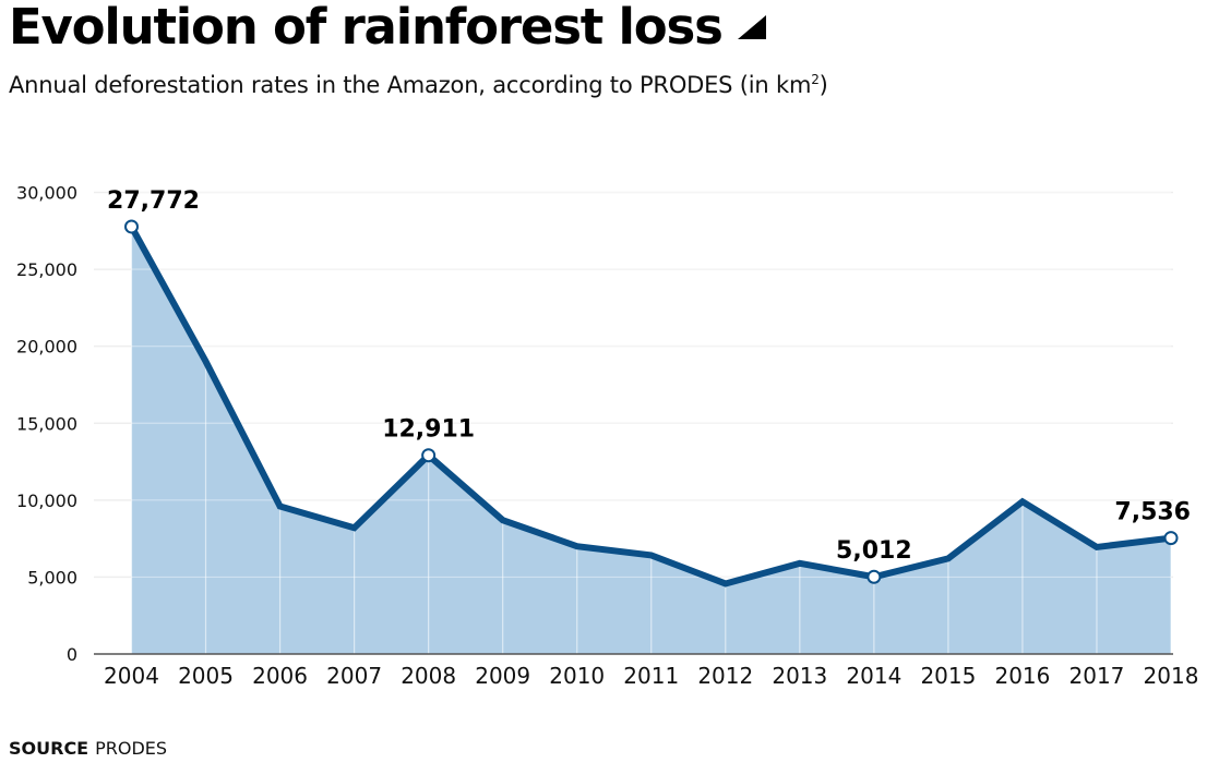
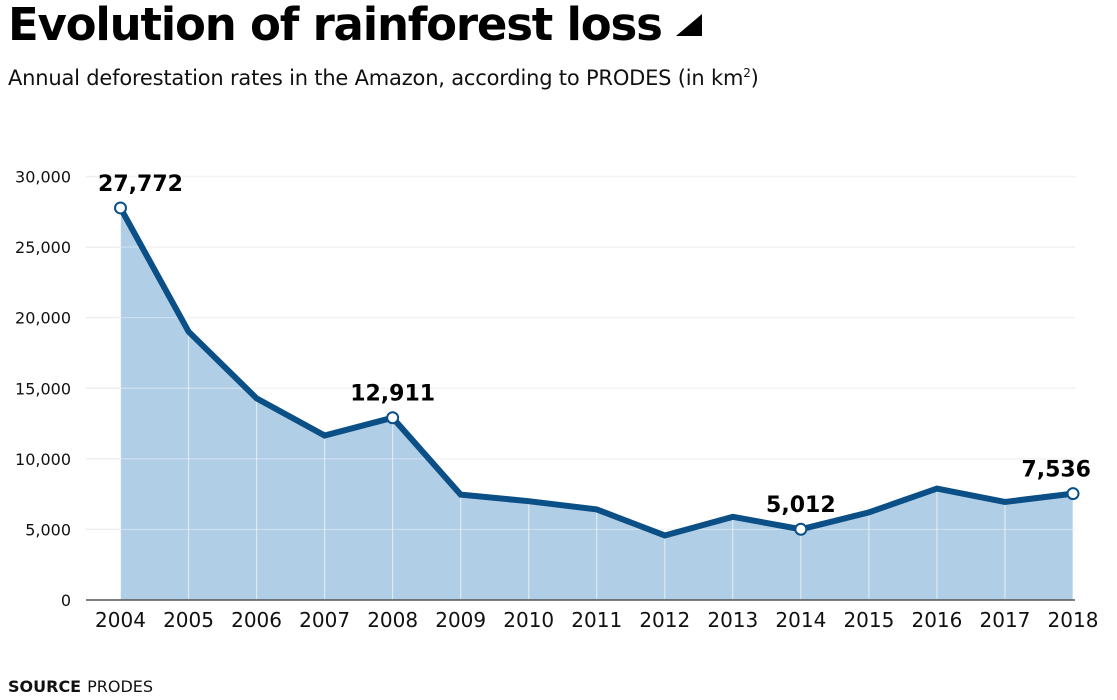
2006: 9600 -> 14300
2007: 8200 -> 11700
2009: 8700 -> 7500
2016: 9900 -> 7900
